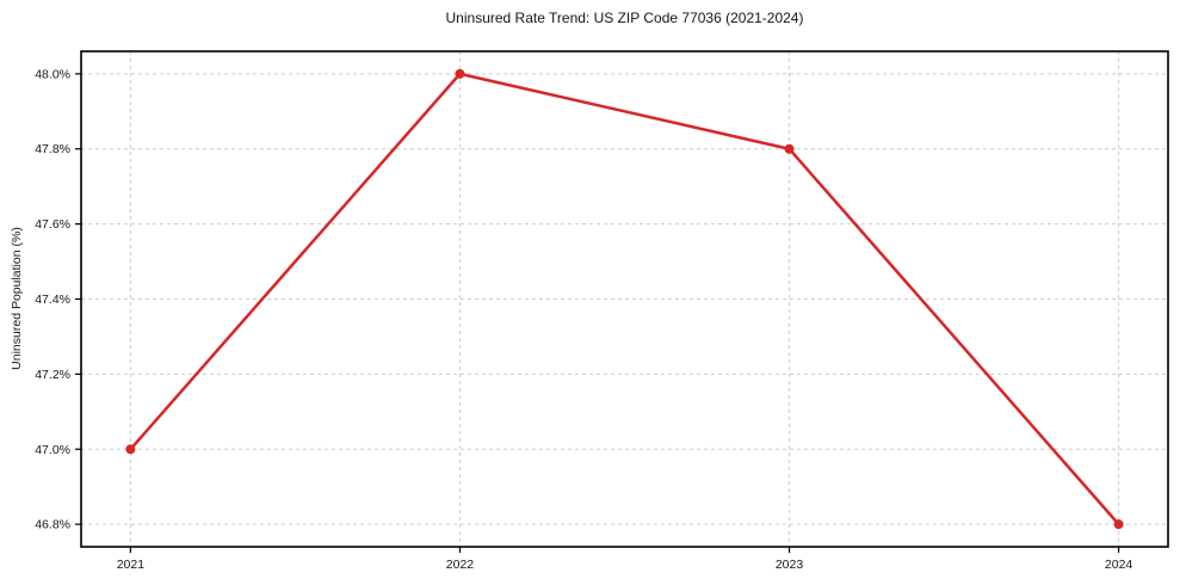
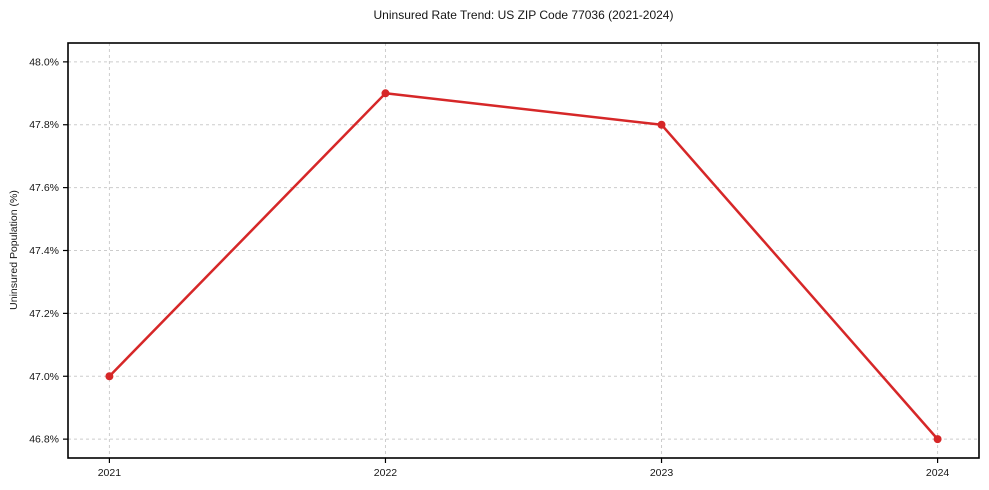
2022: 48.0% -> 47.9%
